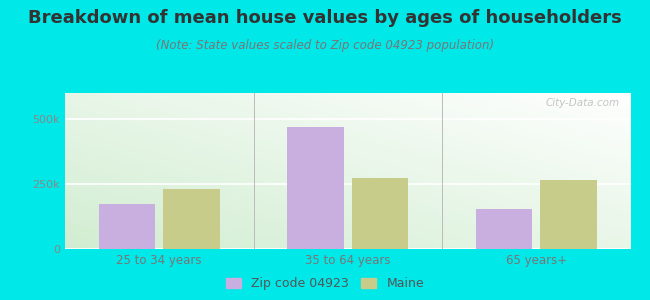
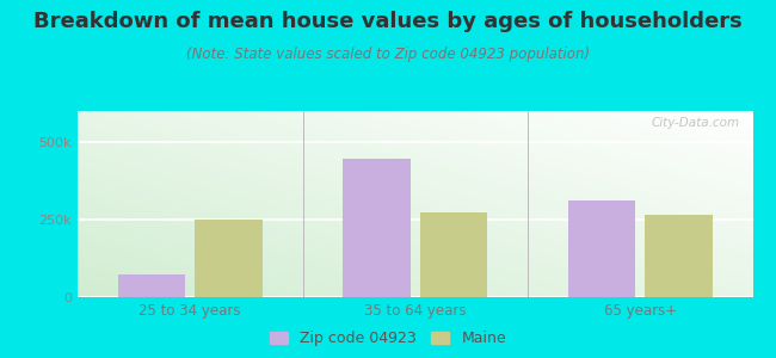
Zip code 04923/25 to 34 years: 175k -> 75k
Maine/25 to 34 years: 230k -> 250k
Zip code 04923/35 to 64 years: 470k -> 445k
Zip code 04923/65 years+: 155k -> 310k
